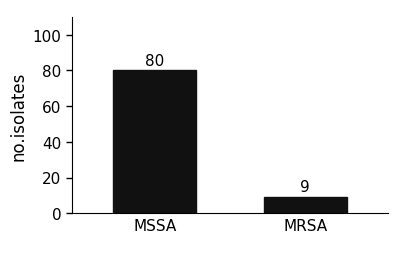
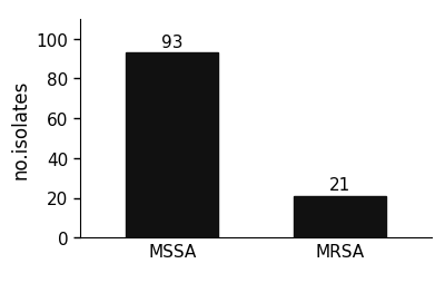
MSSA: 80 -> 93
MRSA: 9 -> 21
